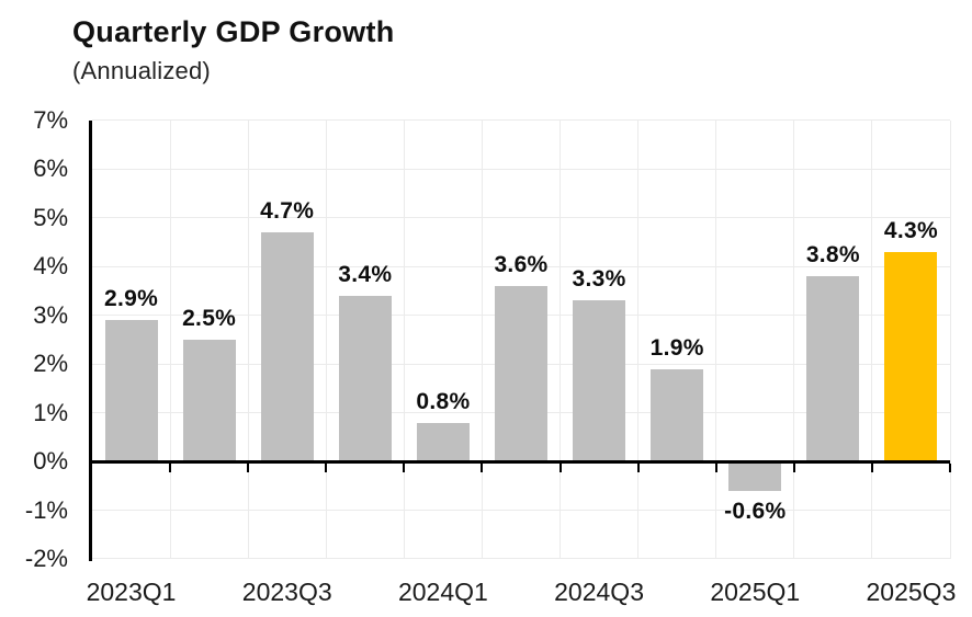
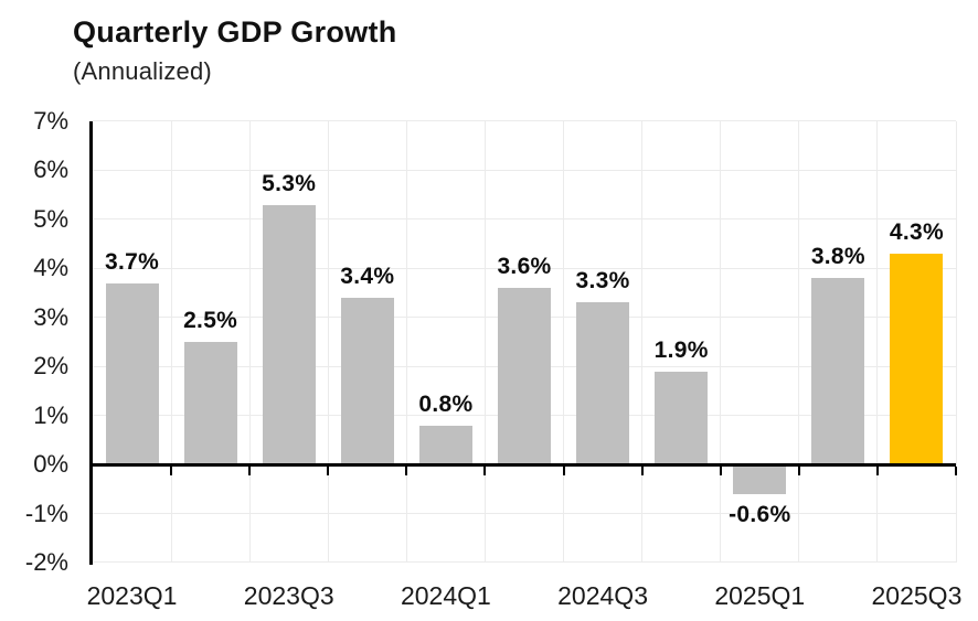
2023Q1: 2.9% -> 3.7%
2023Q3: 4.7% -> 5.3%
